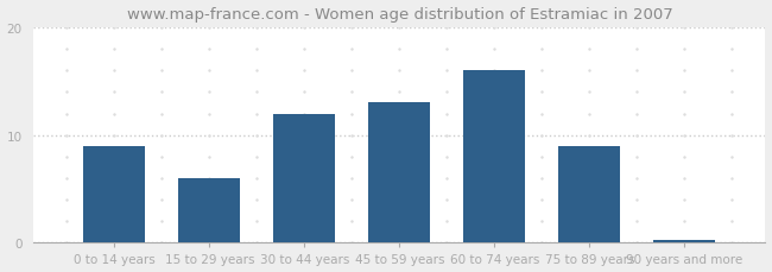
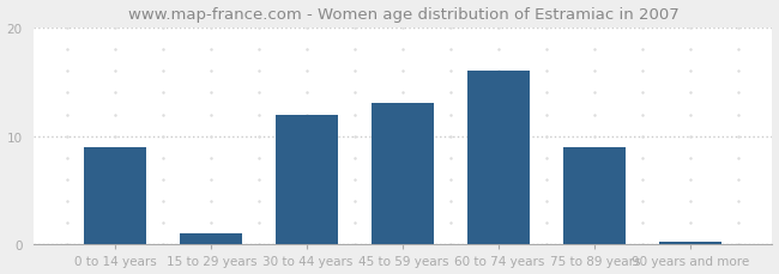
15 to 29 years: 6.0 -> 1.0
